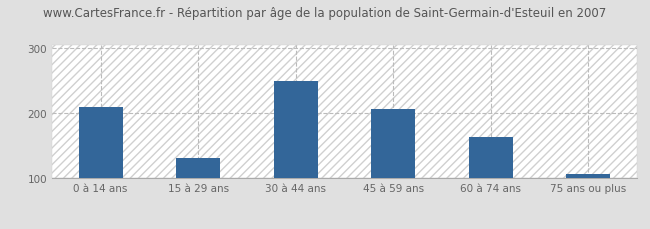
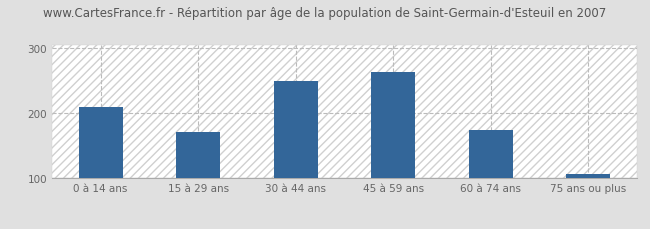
15 à 29 ans: 132 -> 172
45 à 59 ans: 206 -> 263
60 à 74 ans: 164 -> 174
